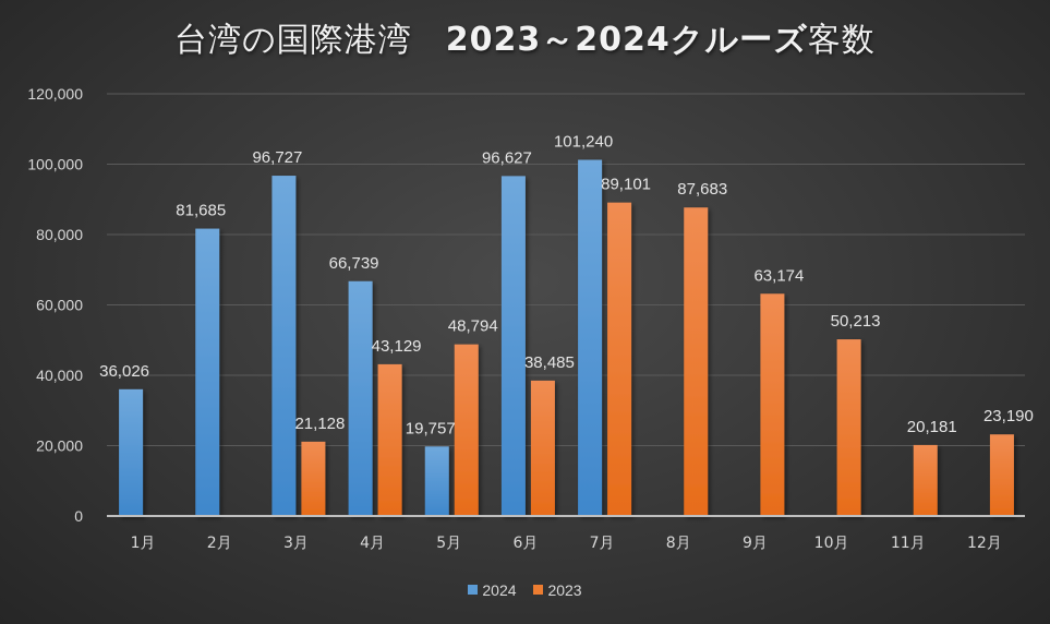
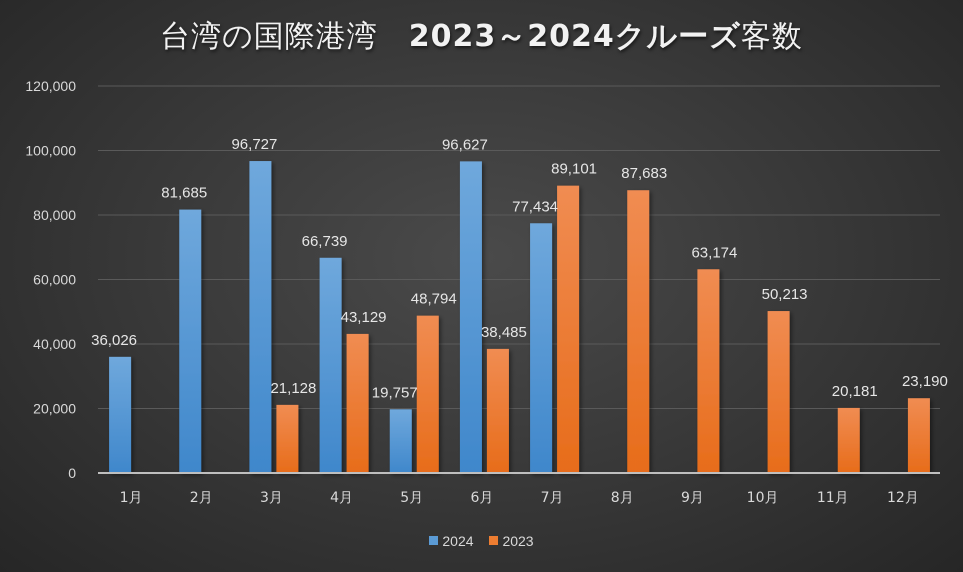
2024/7月: 101,240 -> 77,434
